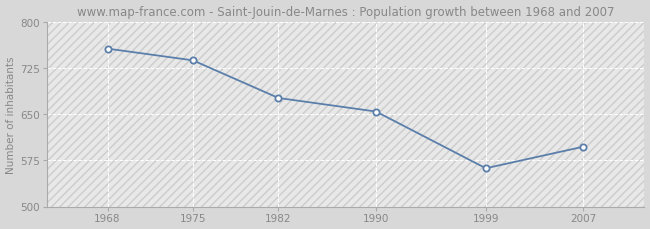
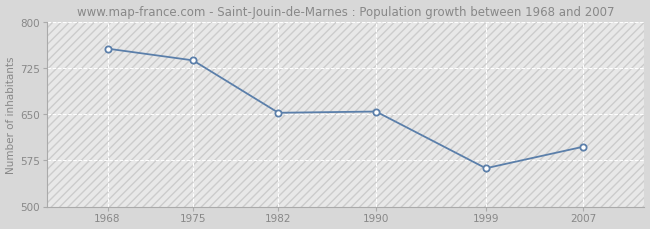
1982: 676 -> 652
